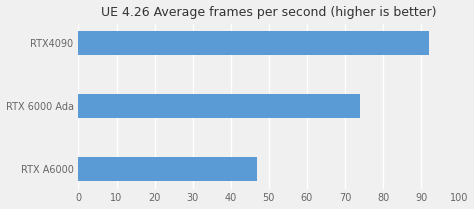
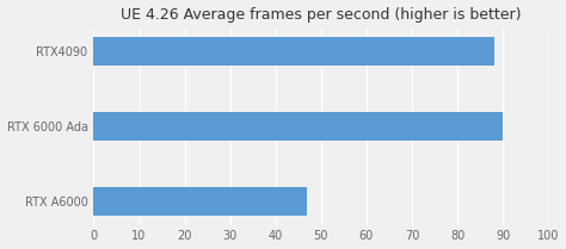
RTX4090: 92 -> 88
RTX 6000 Ada: 74 -> 90
